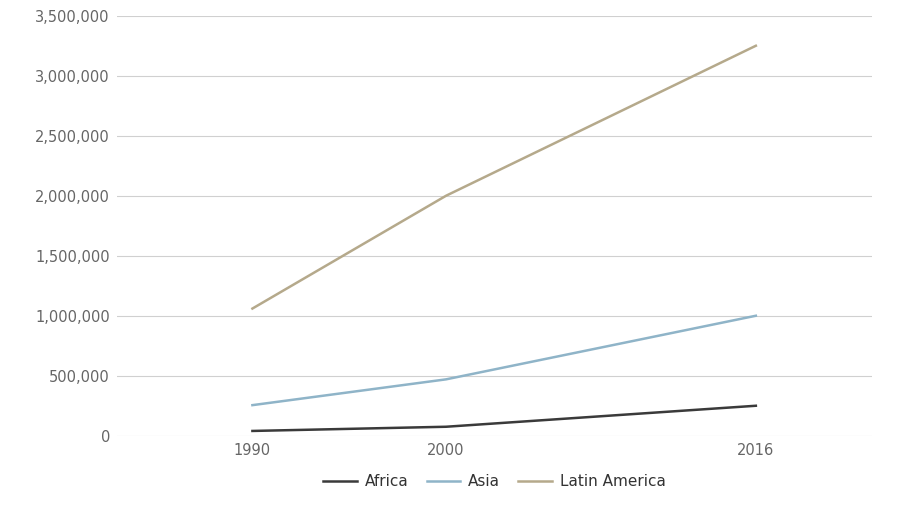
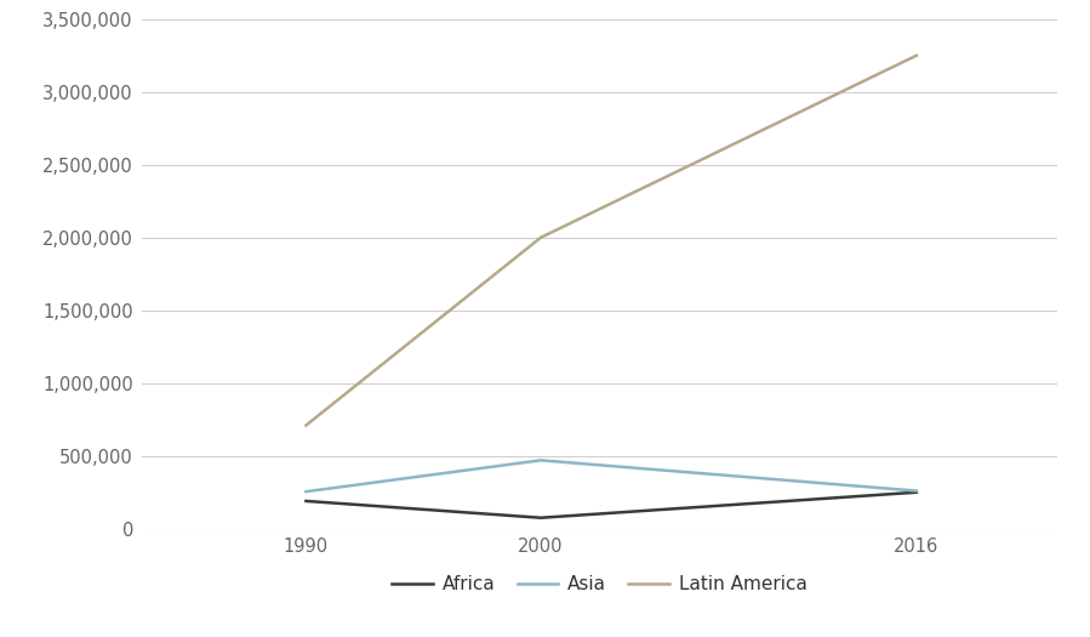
Africa/1990: 40,000 -> 190,000
Latin America/1990: 1,060,000 -> 710,000
Asia/2016: 1,000,000 -> 260,000
